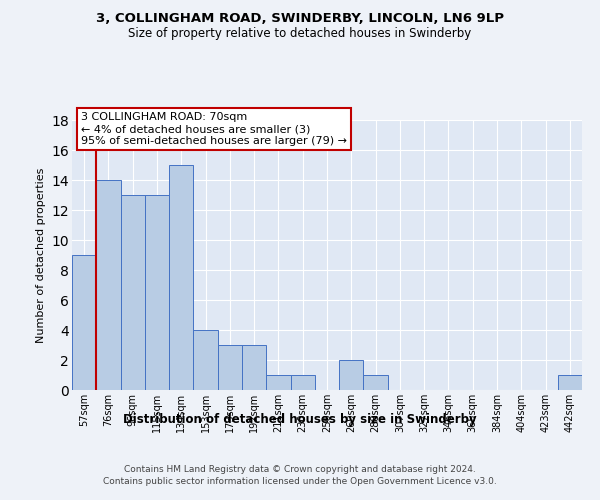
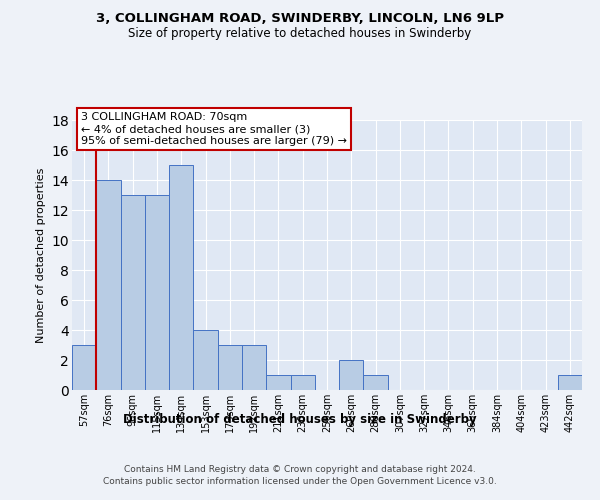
57sqm: 9 -> 3
